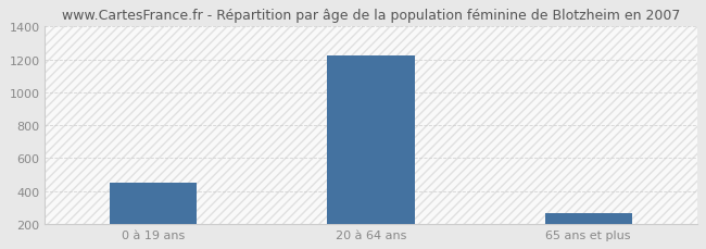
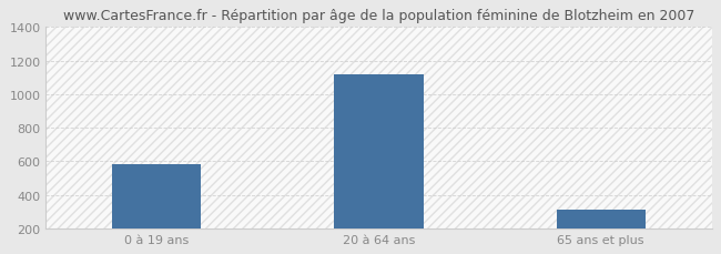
0 à 19 ans: 450 -> 580
20 à 64 ans: 1230 -> 1120
65 ans et plus: 270 -> 310
